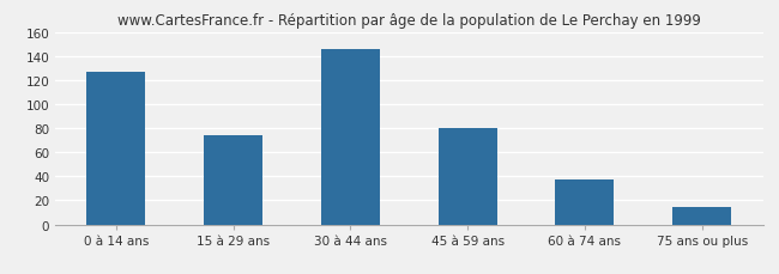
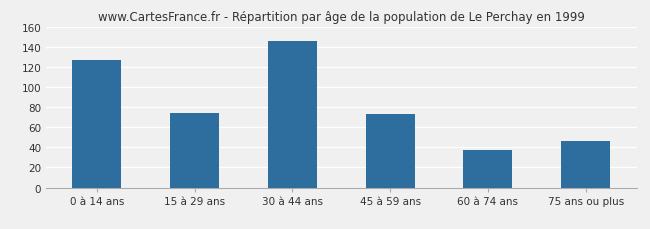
45 à 59 ans: 80 -> 73
75 ans ou plus: 15 -> 46
